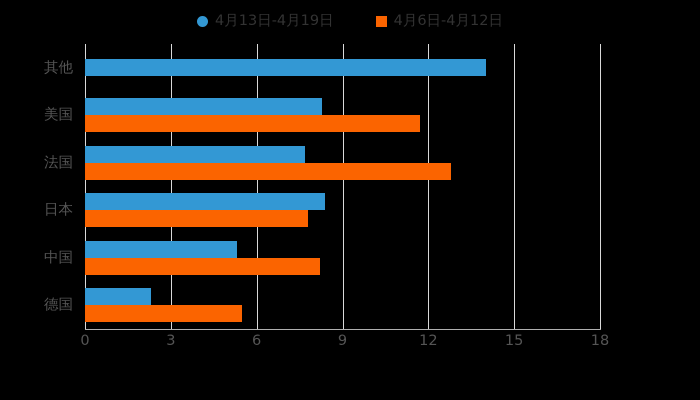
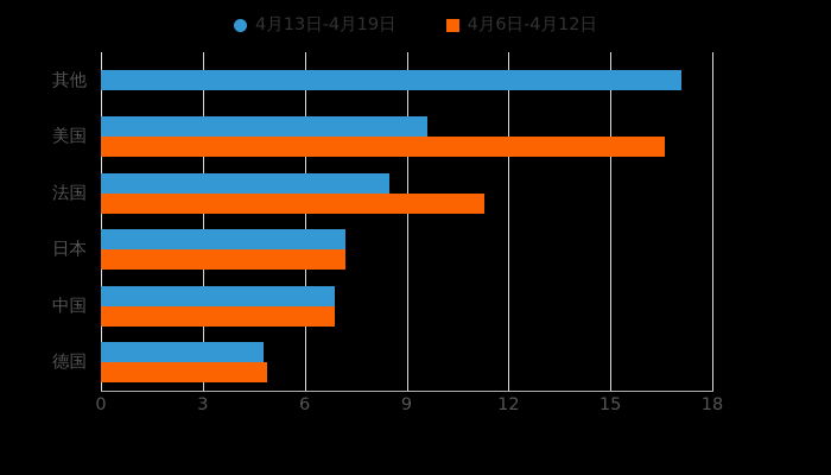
4月13日-4月19日/其他: 14.0 -> 17.1
4月13日-4月19日/美国: 8.3 -> 9.6
4月6日-4月12日/美国: 11.7 -> 16.6
4月13日-4月19日/法国: 7.7 -> 8.5
4月6日-4月12日/法国: 12.8 -> 11.3
4月13日-4月19日/日本: 8.4 -> 7.2
4月6日-4月12日/日本: 7.8 -> 7.2
4月13日-4月19日/中国: 5.3 -> 6.9
4月6日-4月12日/中国: 8.2 -> 6.9
4月13日-4月19日/德国: 2.3 -> 4.8
4月6日-4月12日/德国: 5.5 -> 4.9
